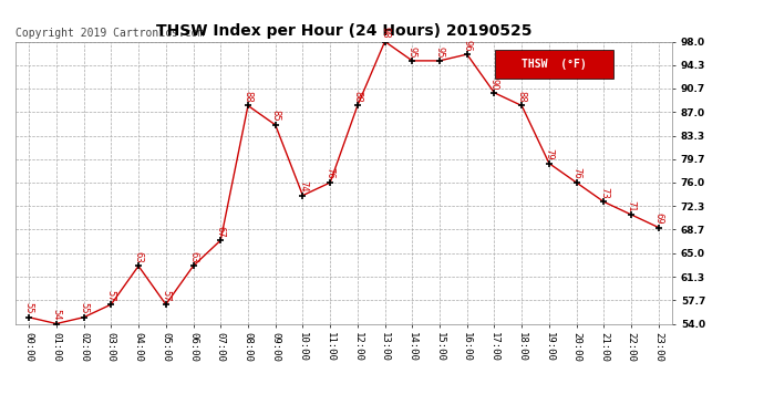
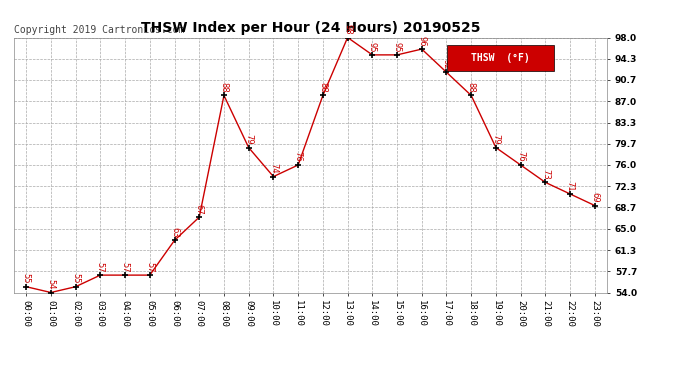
04:00: 63 -> 57
09:00: 85 -> 79
17:00: 90 -> 92
